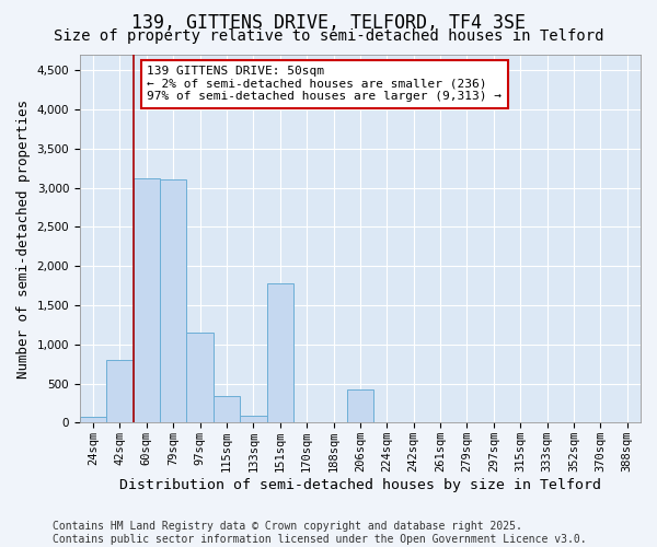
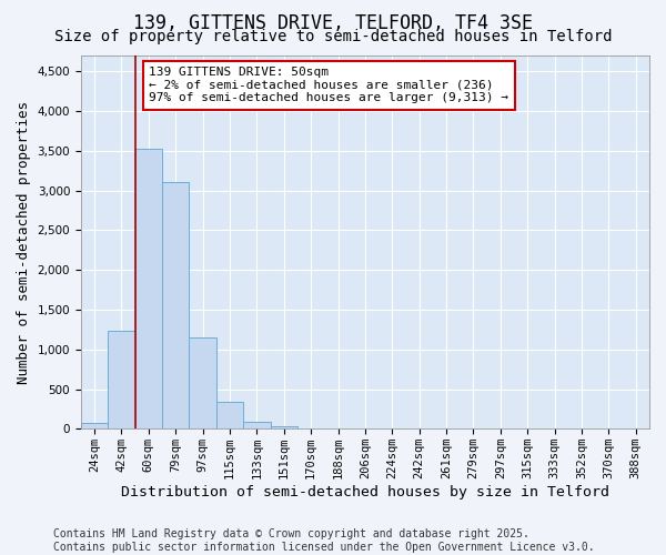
42sqm: 800 -> 1,230
60sqm: 3,120 -> 3,520
151sqm: 1,780 -> 30
206sqm: 420 -> 0
